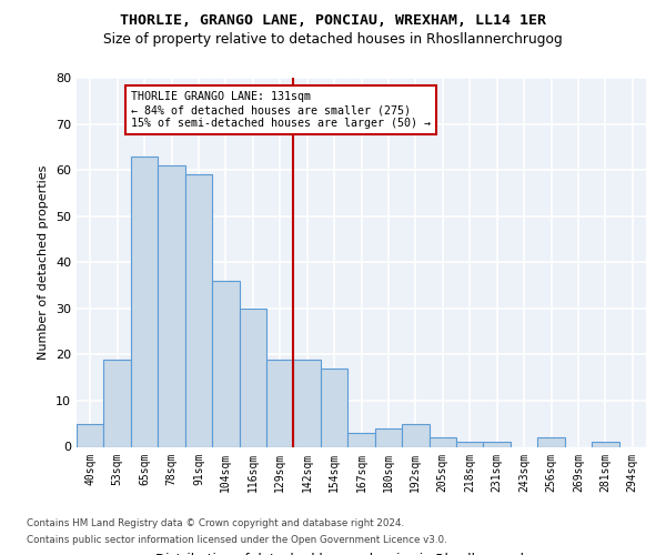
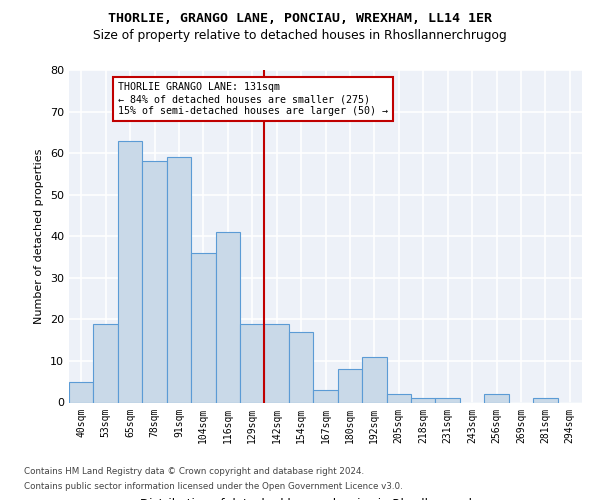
78sqm: 61 -> 58
116sqm: 30 -> 41
180sqm: 4 -> 8
192sqm: 5 -> 11
